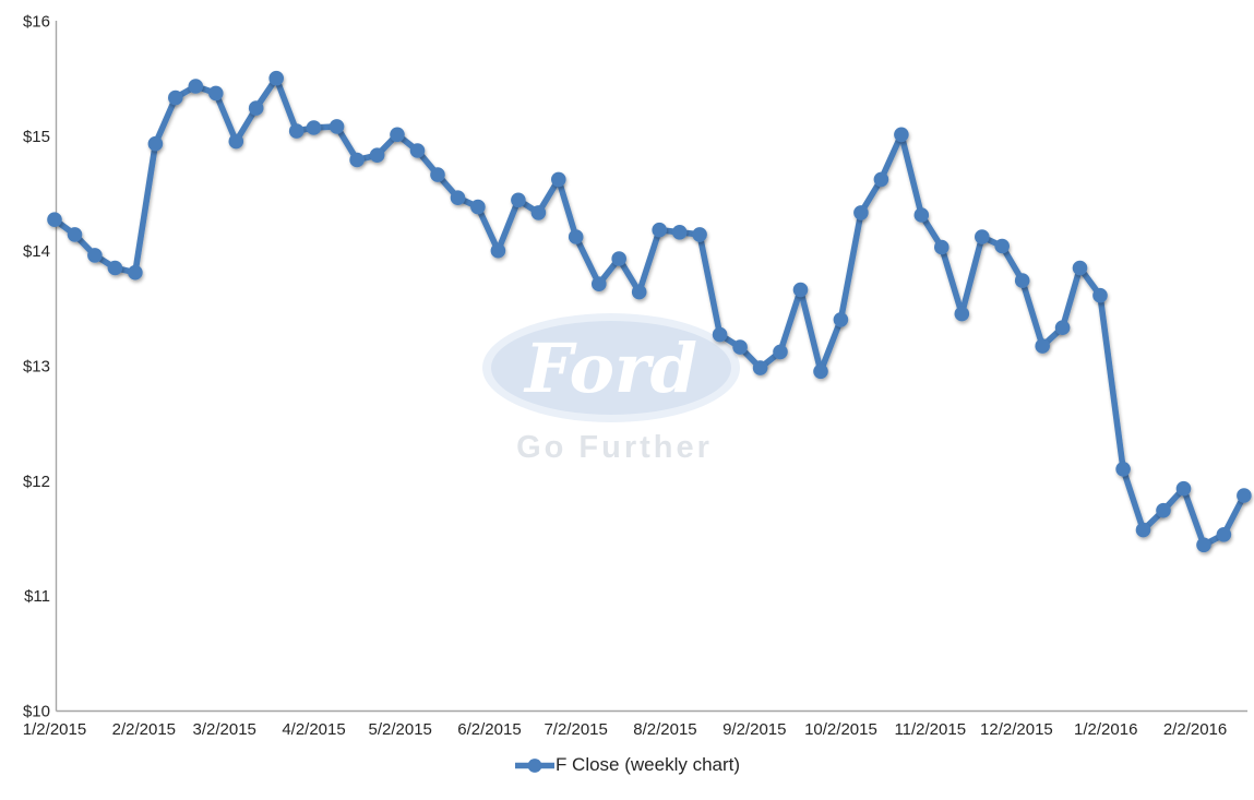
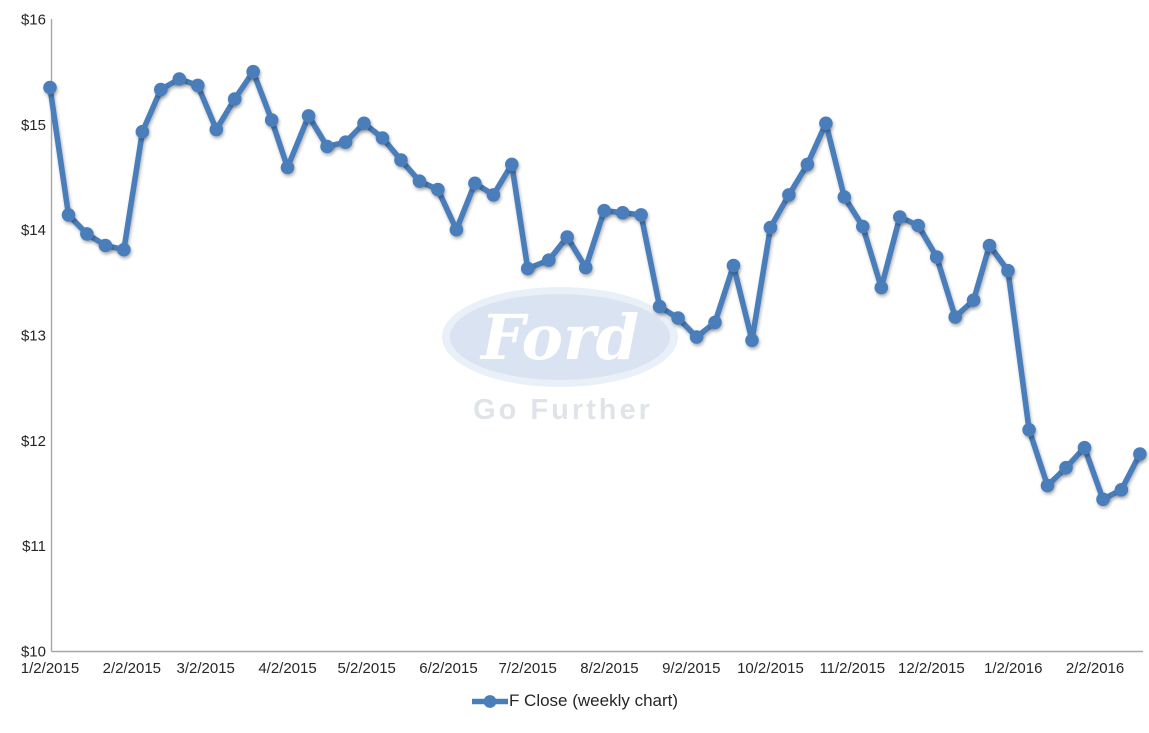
1/2/2015: $14.27 -> $15.35
4/2/2015: $15.07 -> $14.59
7/2/2015: $14.12 -> $13.63
10/2/2015: $13.40 -> $14.02
